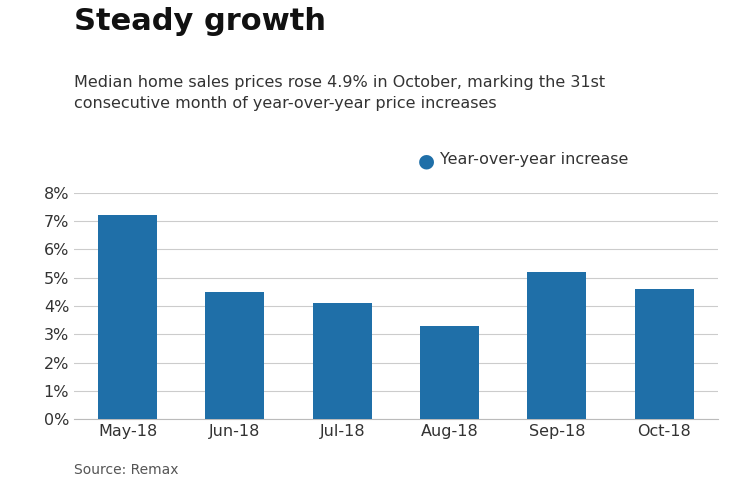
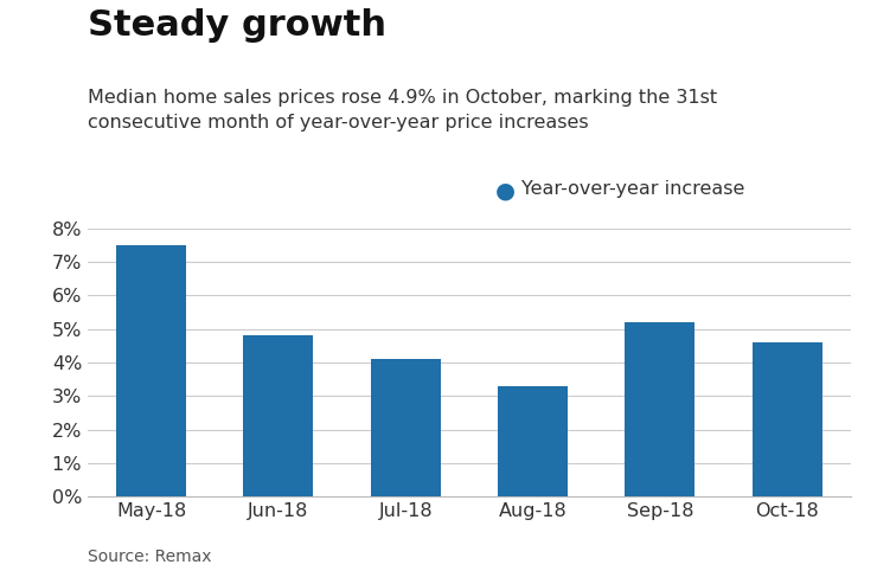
May-18: 7.2% -> 7.5%
Jun-18: 4.5% -> 4.8%
